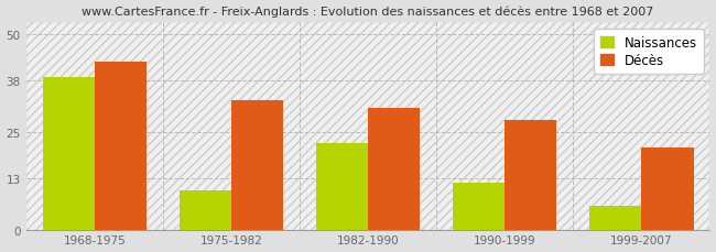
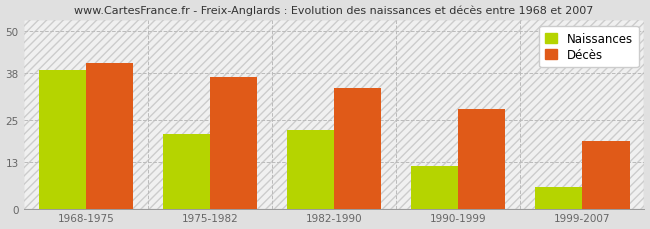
Décès/1968-1975: 43 -> 41
Naissances/1975-1982: 10 -> 21
Décès/1975-1982: 33 -> 37
Décès/1982-1990: 31 -> 34
Décès/1999-2007: 21 -> 19
